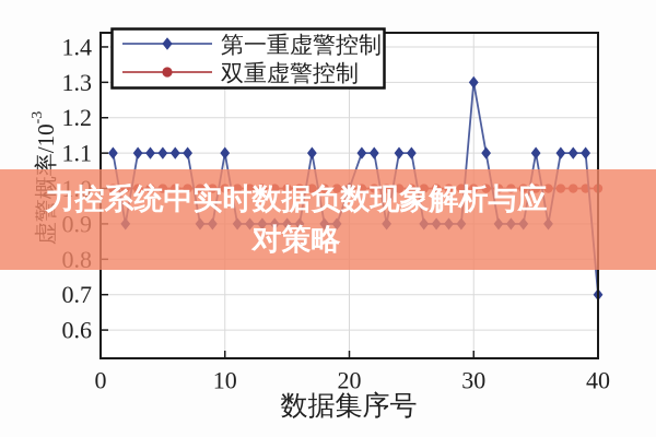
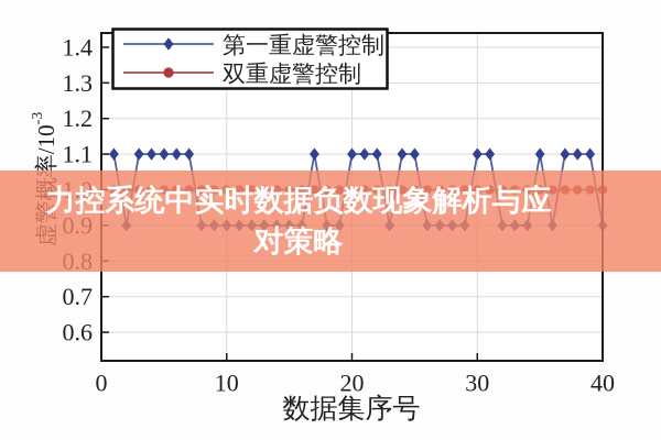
第一重虚警控制/10: 1.1 -> 0.9
第一重虚警控制/20: 1.0 -> 1.1
第一重虚警控制/30: 1.3 -> 1.1
第一重虚警控制/40: 0.7 -> 0.9
